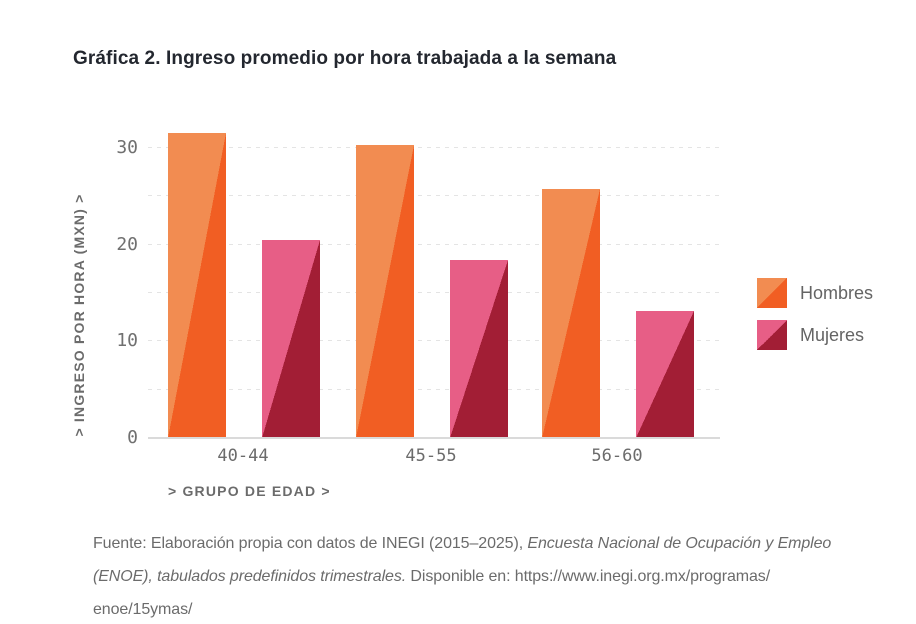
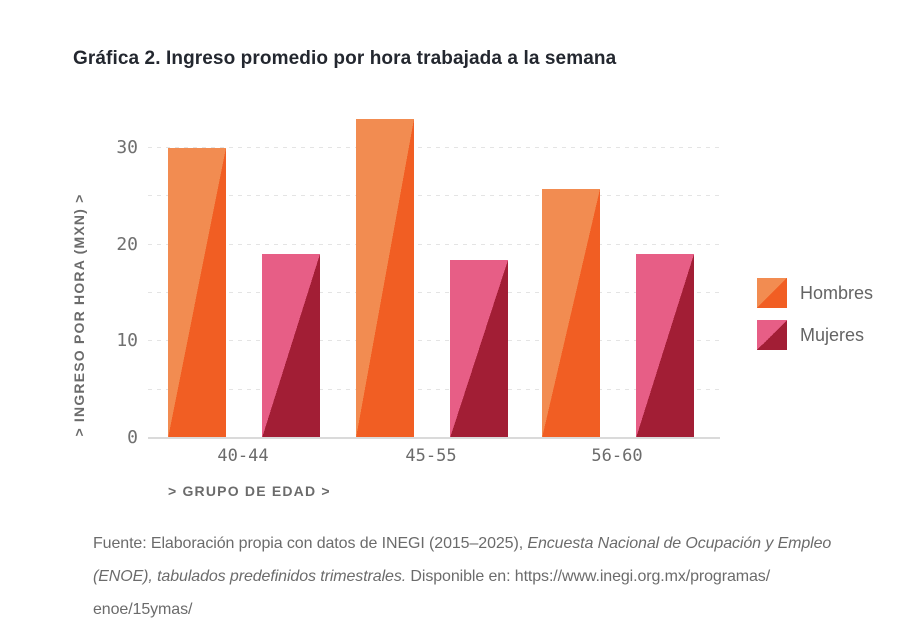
Hombres/40-44: 32 -> 30
Mujeres/40-44: 20 -> 19
Hombres/45-55: 30 -> 33
Mujeres/56-60: 13 -> 19
